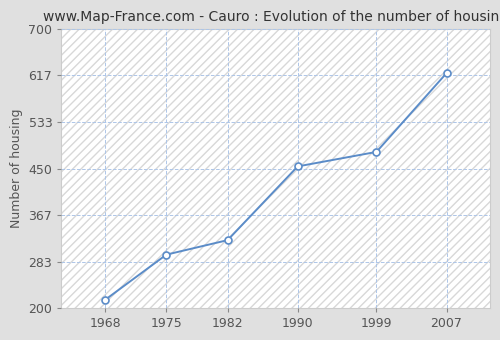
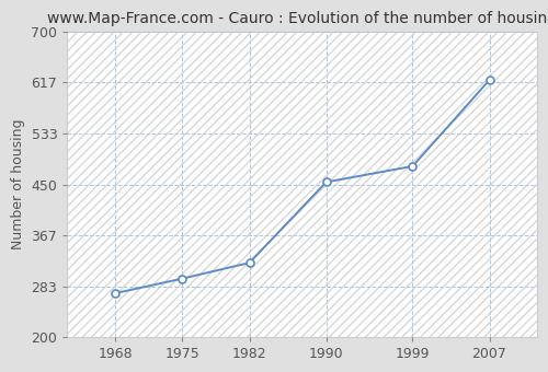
1968: 215 -> 272
